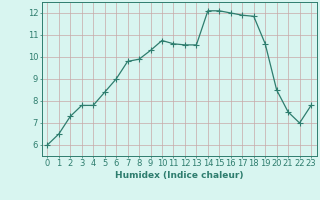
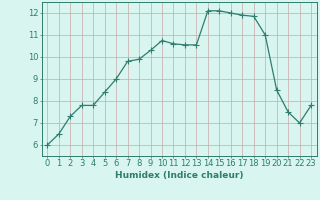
19: 10.60 -> 11.00
